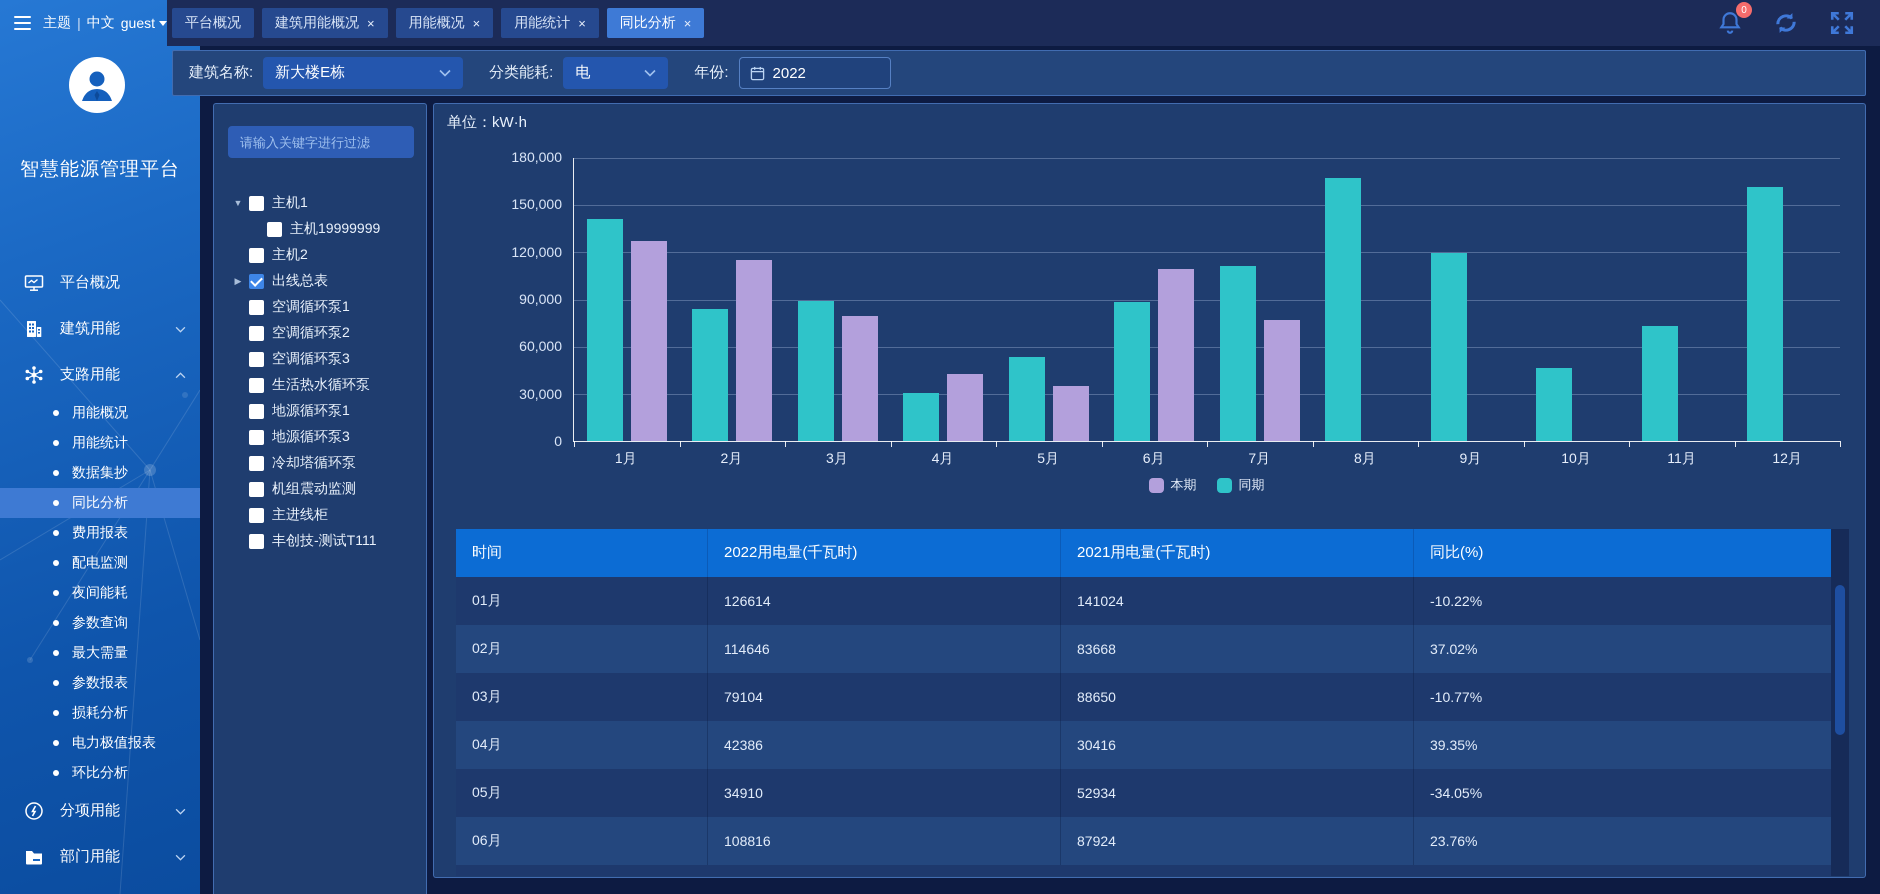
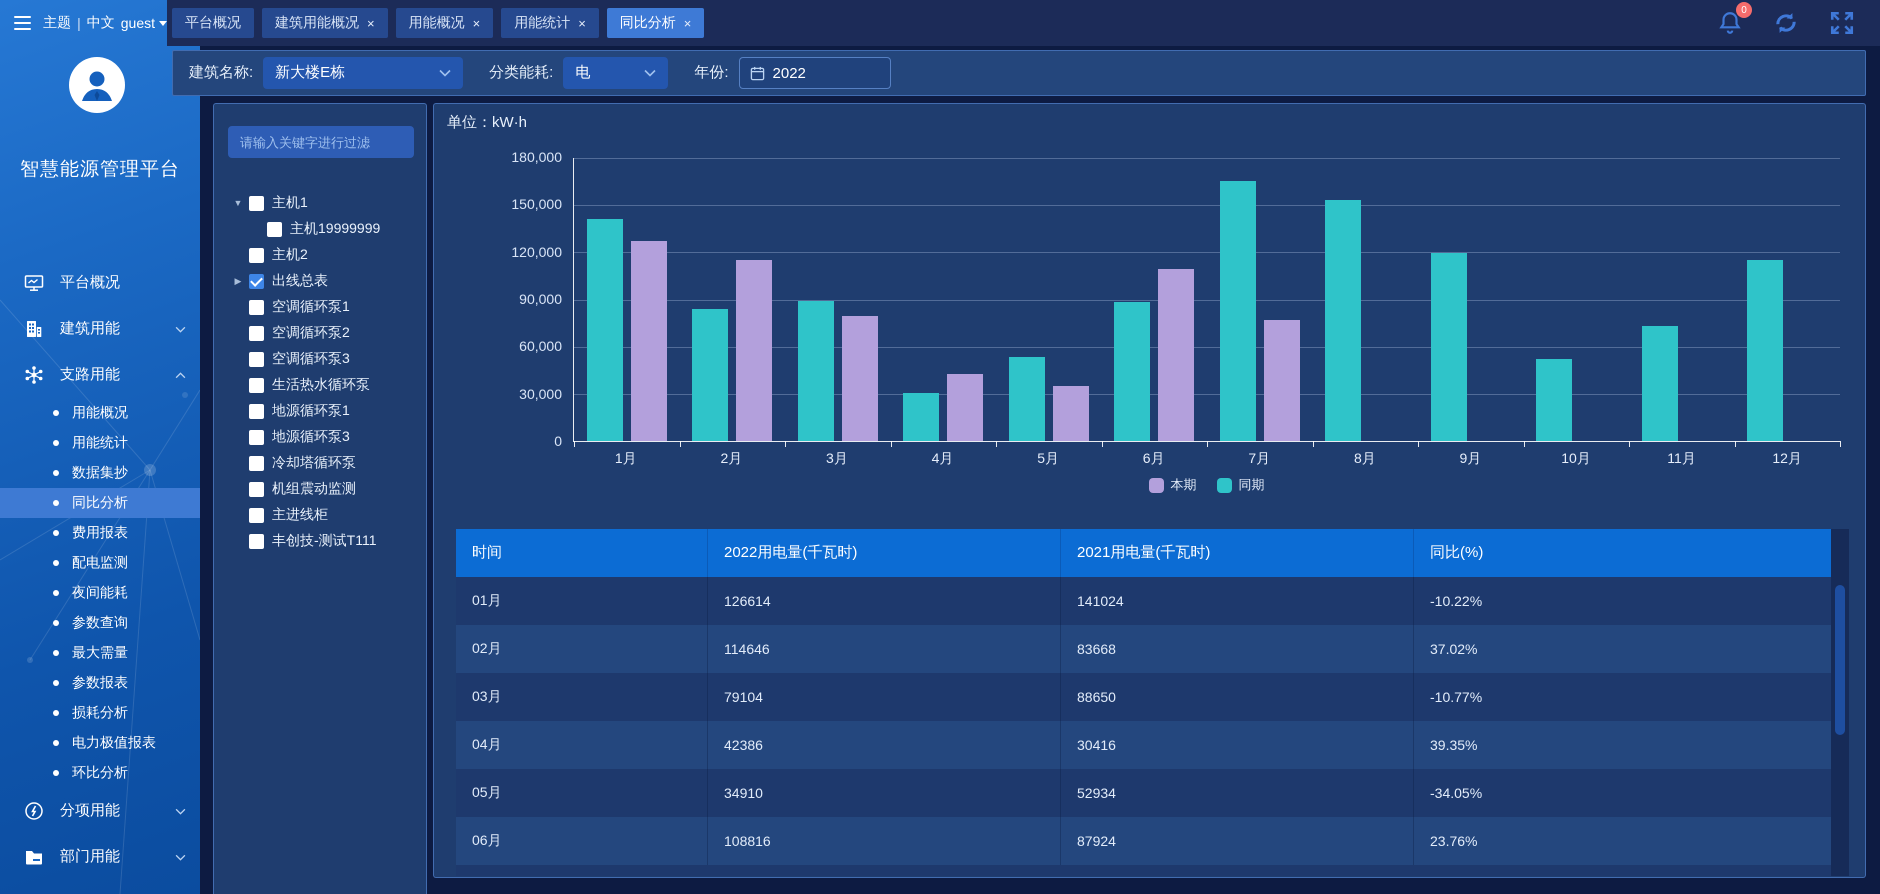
同期/7月: 111000 -> 165000
同期/8月: 167000 -> 153000
同期/10月: 46000 -> 52000
同期/12月: 161000 -> 115000
